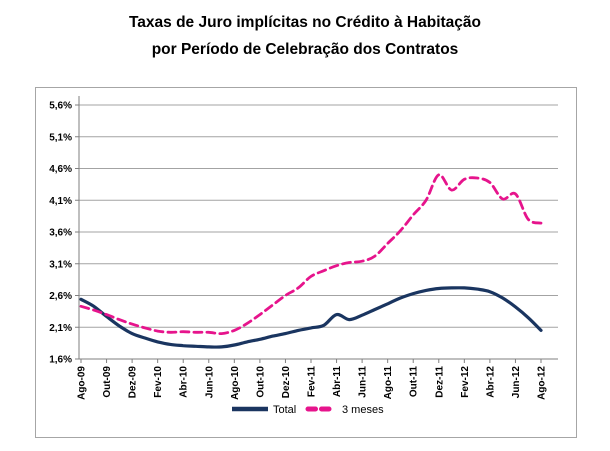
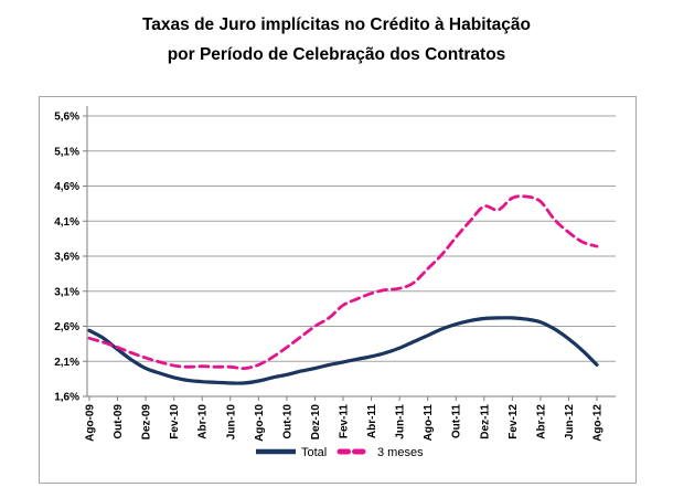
Total/Abr-11: 2,3% -> 2,2%
3 meses/Dez-11: 4,5% -> 4,3%
3 meses/Jun-12: 4,2% -> 3,9%
